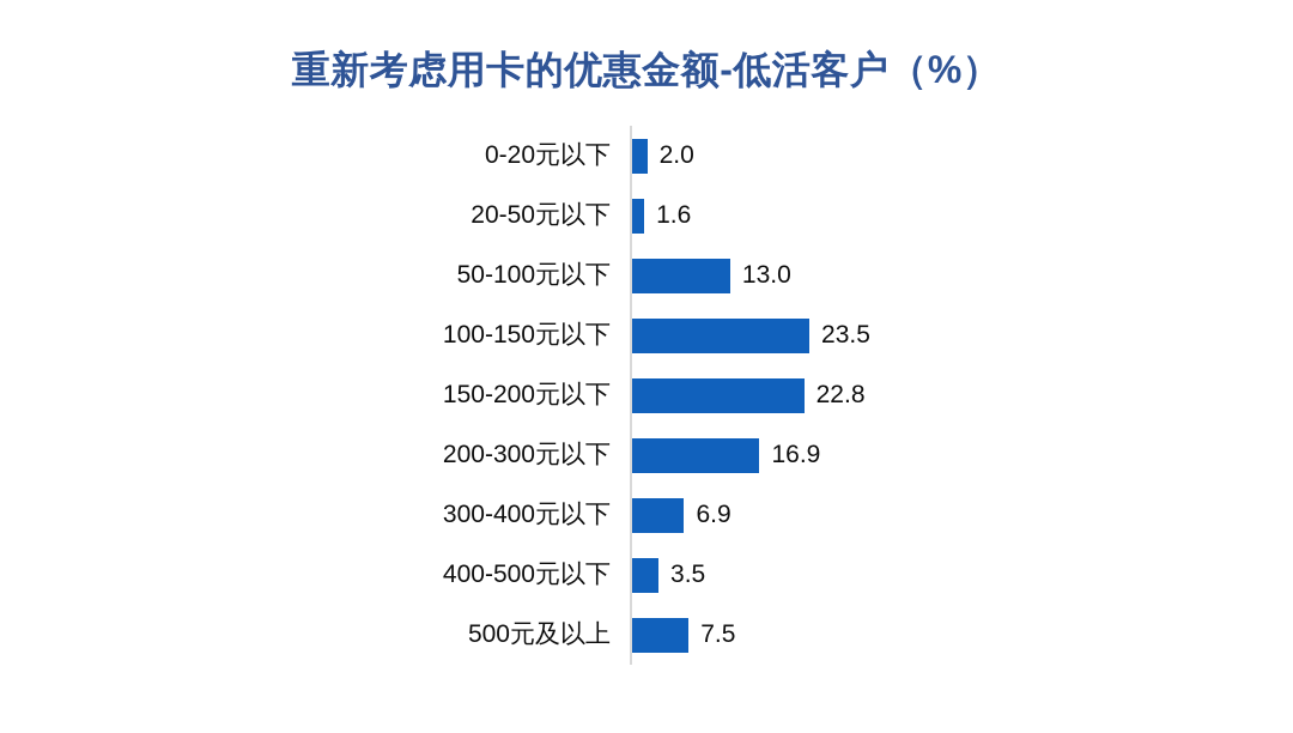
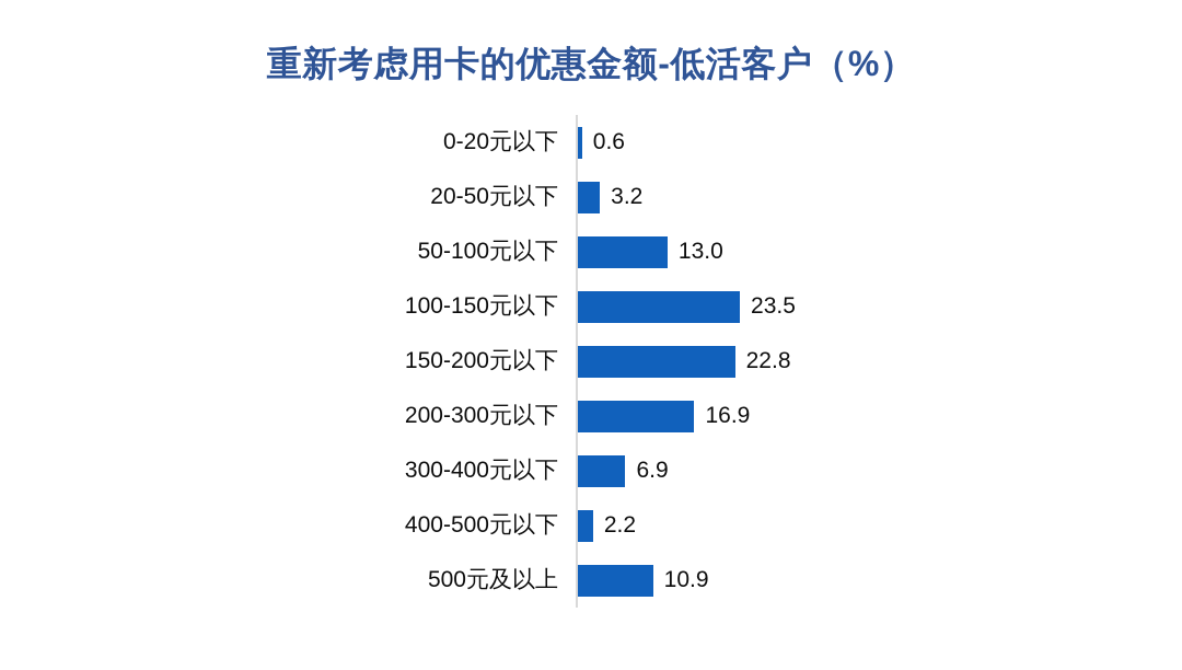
0-20元以下: 2.0 -> 0.6
20-50元以下: 1.6 -> 3.2
400-500元以下: 3.5 -> 2.2
500元及以上: 7.5 -> 10.9
